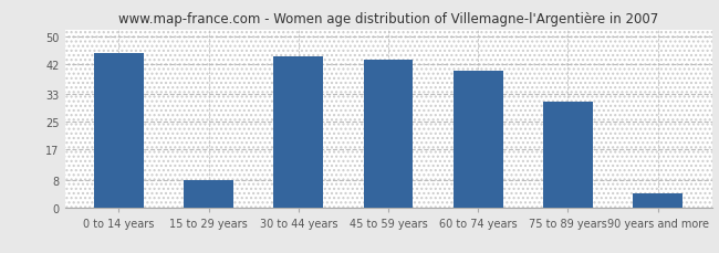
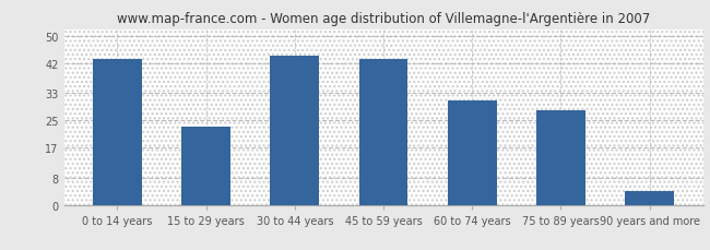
0 to 14 years: 45 -> 43
15 to 29 years: 8 -> 23
60 to 74 years: 40 -> 31
75 to 89 years: 31 -> 28
